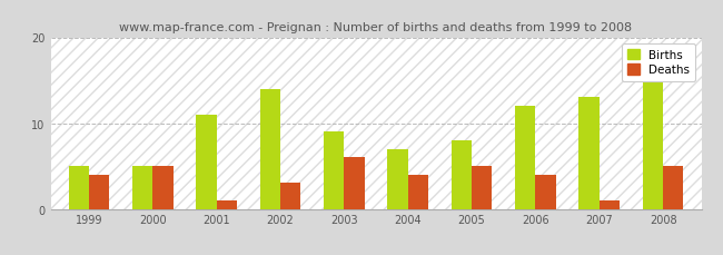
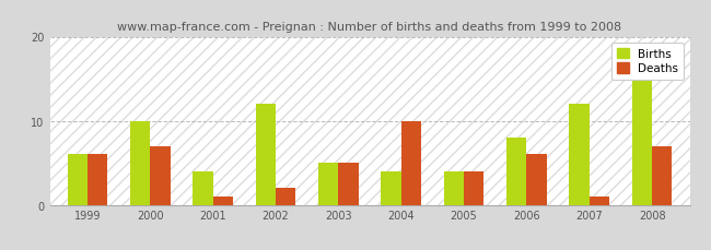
Births/1999: 5 -> 6
Deaths/1999: 4 -> 6
Births/2000: 5 -> 10
Deaths/2000: 5 -> 7
Births/2001: 11 -> 4
Births/2002: 14 -> 12
Deaths/2002: 3 -> 2
Births/2003: 9 -> 5
Deaths/2003: 6 -> 5
Births/2004: 7 -> 4
Deaths/2004: 4 -> 10
Births/2005: 8 -> 4
Deaths/2005: 5 -> 4
Births/2006: 12 -> 8
Deaths/2006: 4 -> 6
Births/2007: 13 -> 12
Deaths/2008: 5 -> 7
